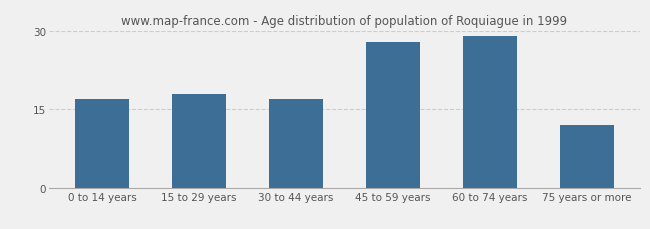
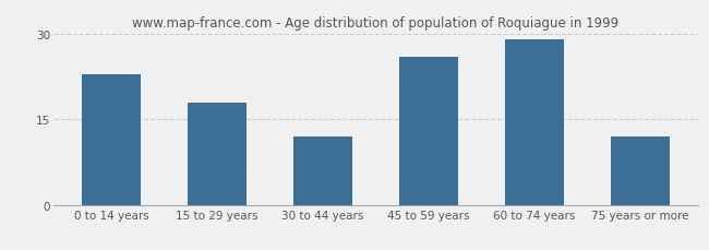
0 to 14 years: 17 -> 23
30 to 44 years: 17 -> 12
45 to 59 years: 28 -> 26
